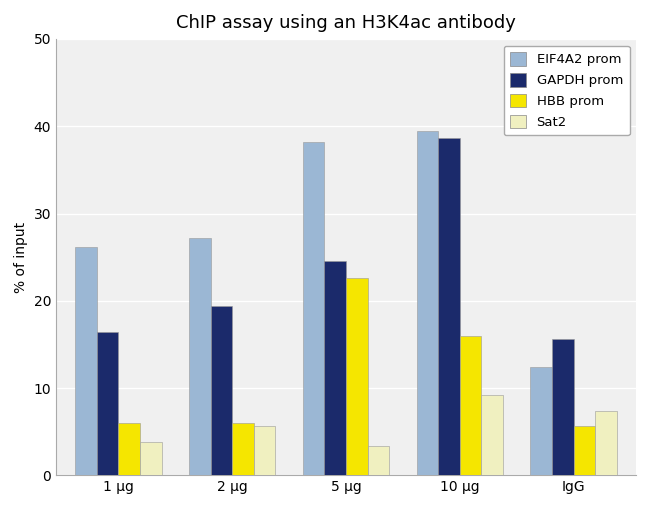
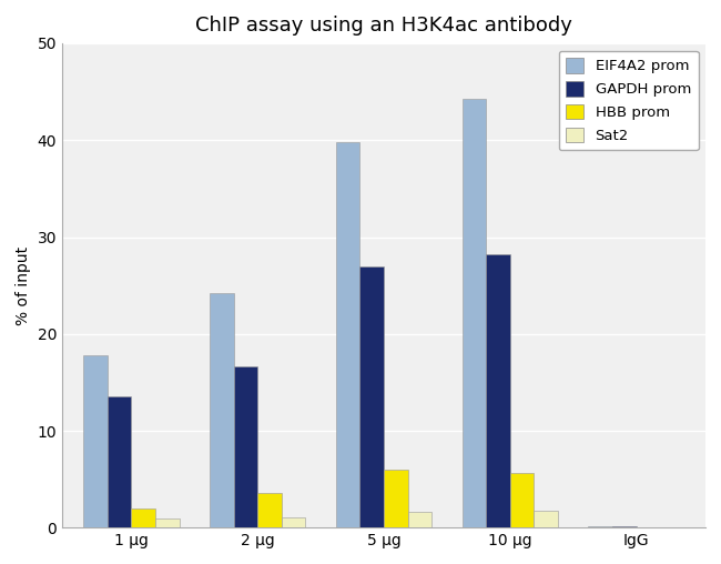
EIF4A2 prom/1 μg: 26.2 -> 17.8
GAPDH prom/1 μg: 16.4 -> 13.5
HBB prom/1 μg: 6.0 -> 2.0
Sat2/1 μg: 3.8 -> 0.9
EIF4A2 prom/2 μg: 27.2 -> 24.2
GAPDH prom/2 μg: 19.4 -> 16.7
HBB prom/2 μg: 6.0 -> 3.6
Sat2/2 μg: 5.6 -> 1.1
EIF4A2 prom/5 μg: 38.2 -> 39.8
GAPDH prom/5 μg: 24.6 -> 27.0
HBB prom/5 μg: 22.6 -> 6.0
Sat2/5 μg: 3.4 -> 1.6
EIF4A2 prom/10 μg: 39.4 -> 44.3
GAPDH prom/10 μg: 38.6 -> 28.2
HBB prom/10 μg: 16.0 -> 5.7
Sat2/10 μg: 9.2 -> 1.7
EIF4A2 prom/IgG: 12.4 -> 0.1
GAPDH prom/IgG: 15.6 -> 0.1
HBB prom/IgG: 5.6 -> 0.1
Sat2/IgG: 7.4 -> 0.1
